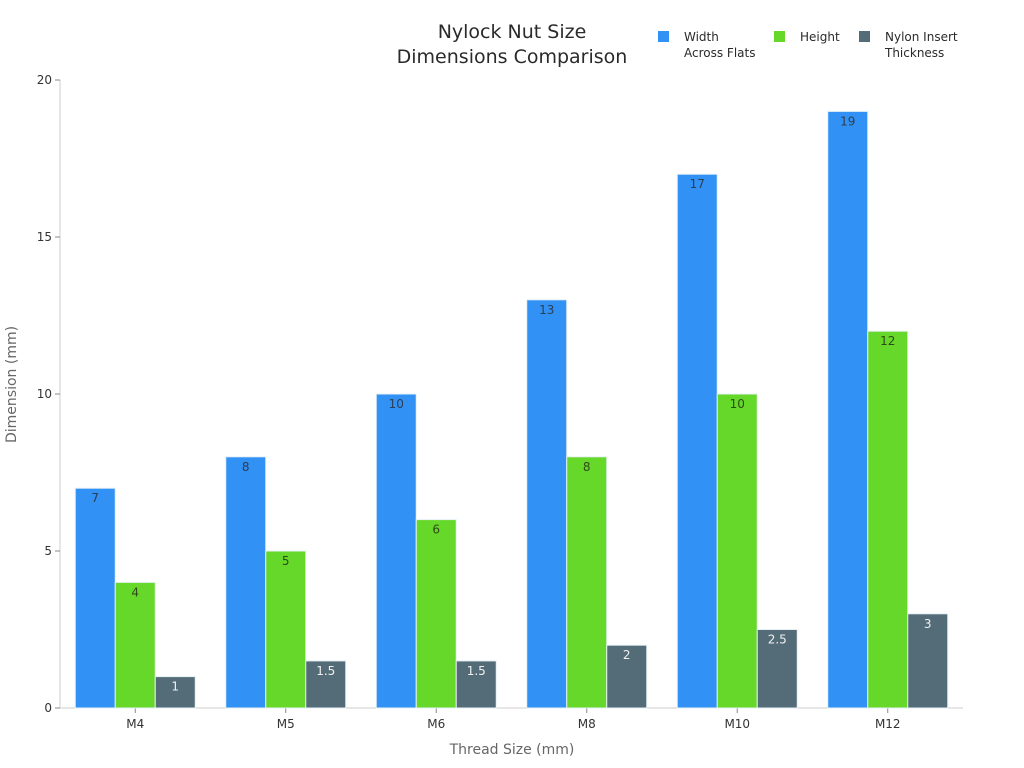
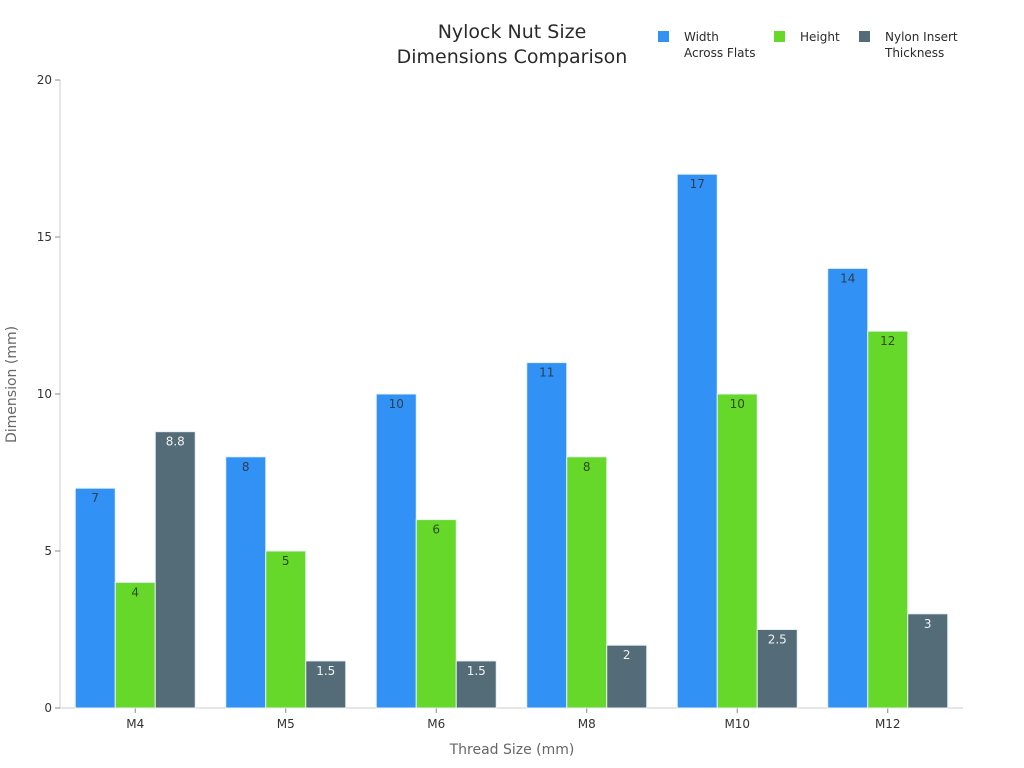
Nylon Insert Thickness/M4: 1 -> 8.8
Width Across Flats/M8: 13 -> 11
Width Across Flats/M12: 19 -> 14
